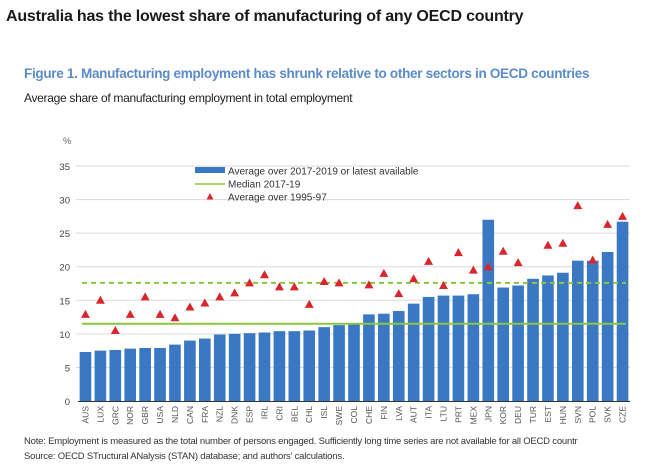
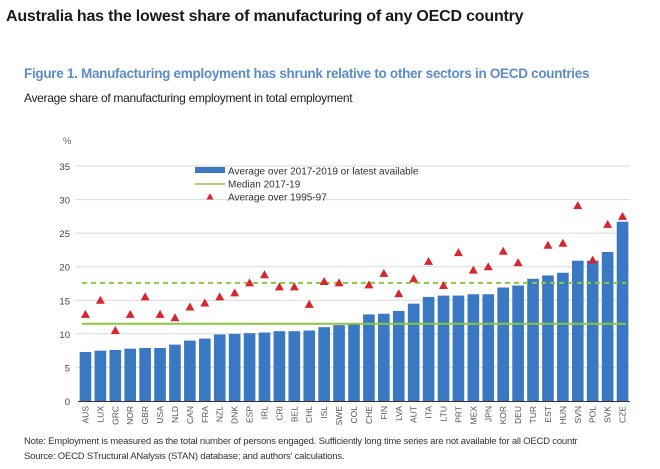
Average over 2017-2019 or latest available/JPN: 27 -> 16
